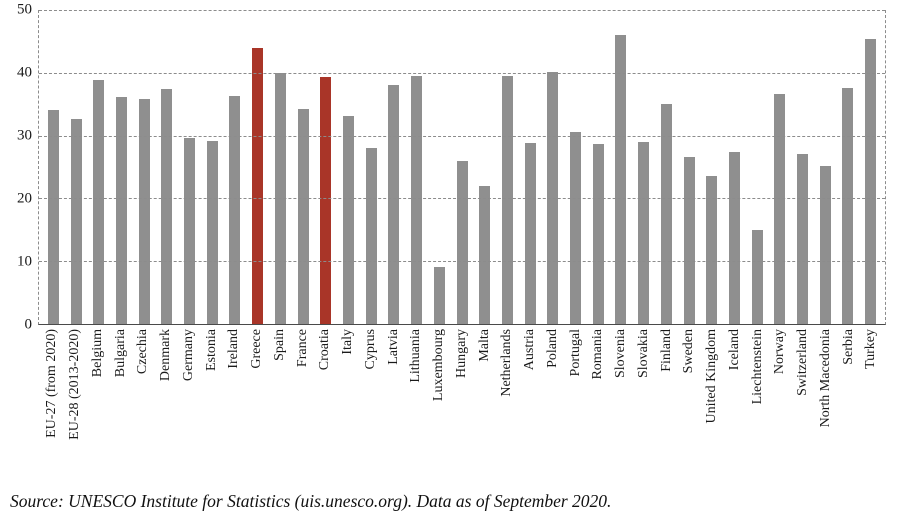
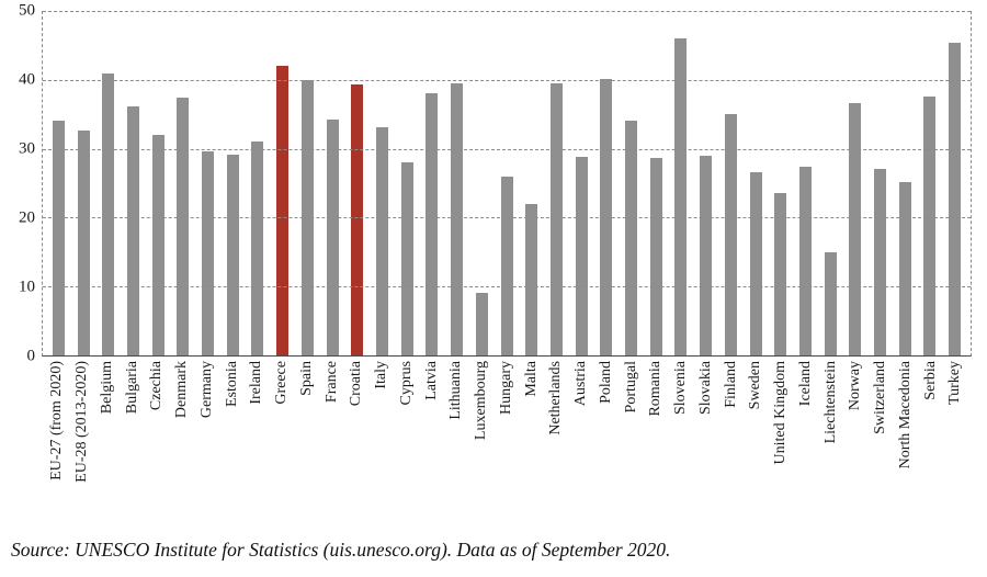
Belgium: 39 -> 41
Czechia: 36 -> 32
Ireland: 36 -> 31
Greece: 44 -> 42
Portugal: 31 -> 34
